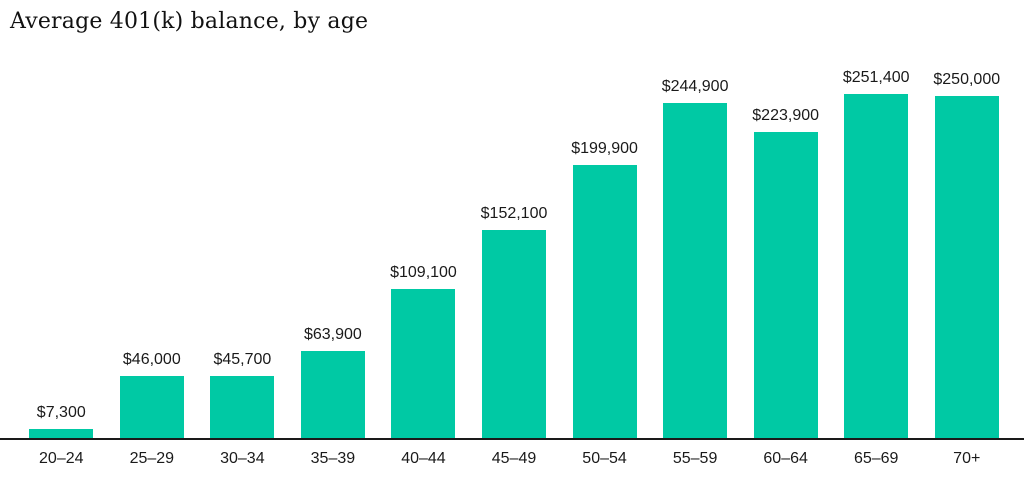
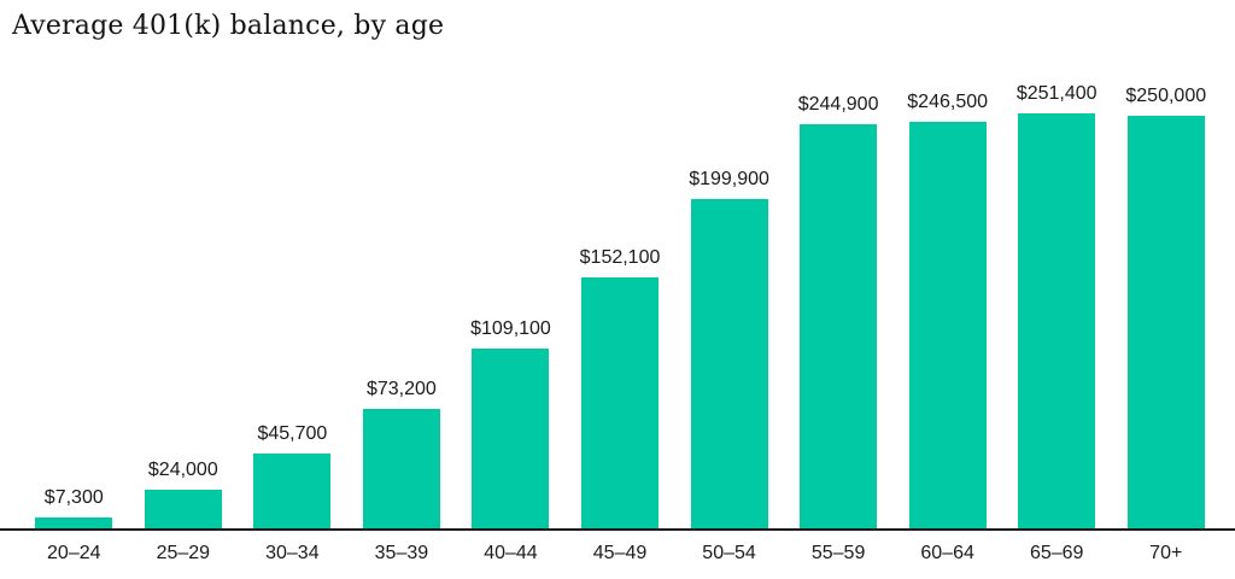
25–29: $46,000 -> $24,000
35–39: $63,900 -> $73,200
60–64: $223,900 -> $246,500
